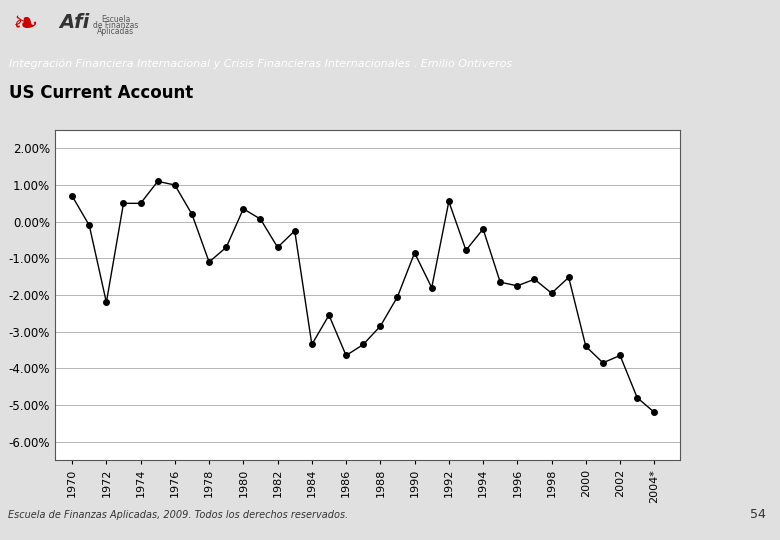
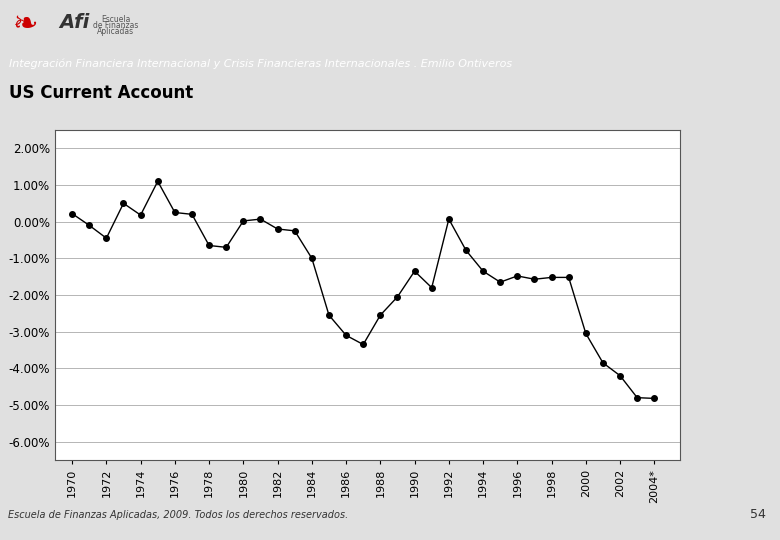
1970: 0.70% -> 0.22%
1972: -2.20% -> -0.45%
1974: 0.50% -> 0.18%
1976: 1.00% -> 0.25%
1978: -1.10% -> -0.65%
1980: 0.35% -> 0.02%
1982: -0.70% -> -0.20%
1984: -3.35% -> -1.00%
1986: -3.65% -> -3.10%
1988: -2.85% -> -2.55%
1990: -0.85% -> -1.35%
1992: 0.55% -> 0.07%
1994: -0.20% -> -1.35%
1996: -1.75% -> -1.48%
1998: -1.95% -> -1.52%
2000: -3.40% -> -3.05%
2002: -3.65% -> -4.20%
2004*: -5.20% -> -4.82%
